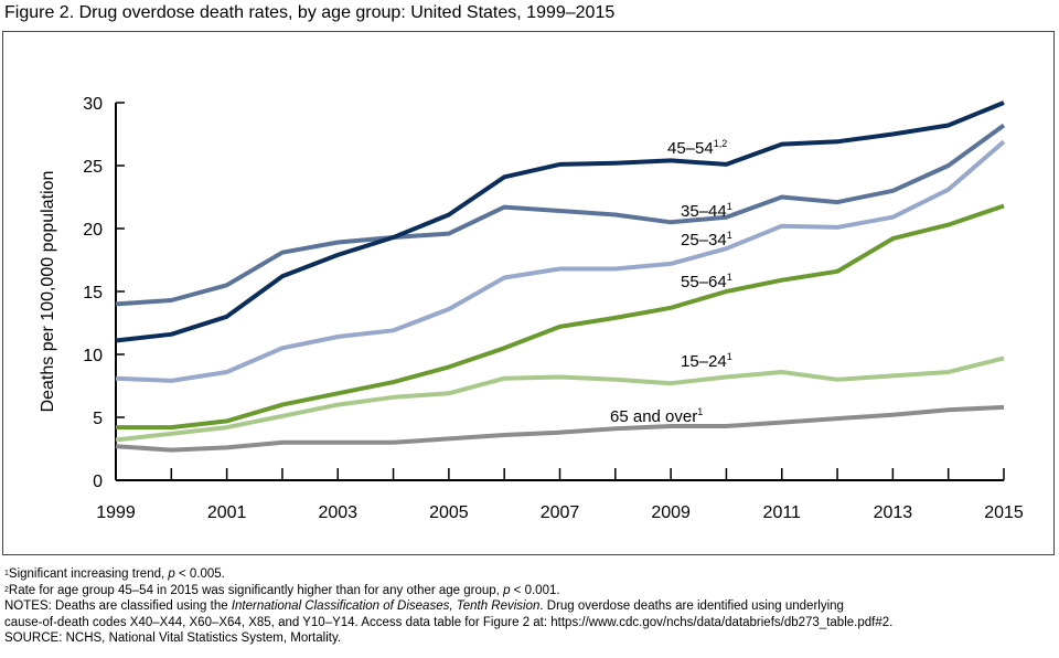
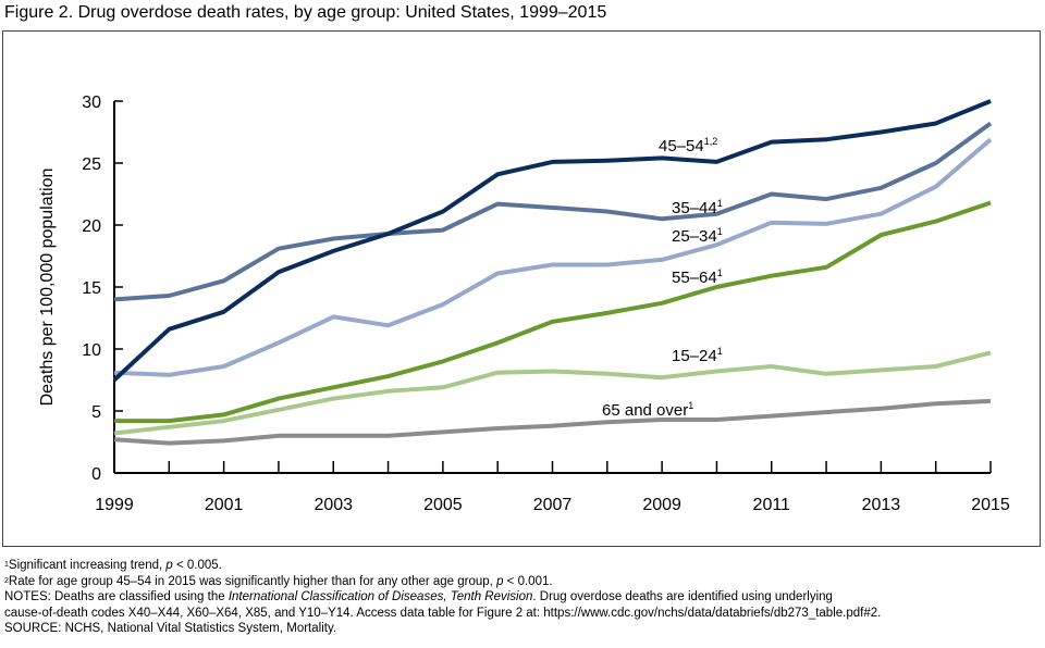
45–54/1999: 11.1 -> 7.5
25–34/2003: 11.4 -> 12.6
